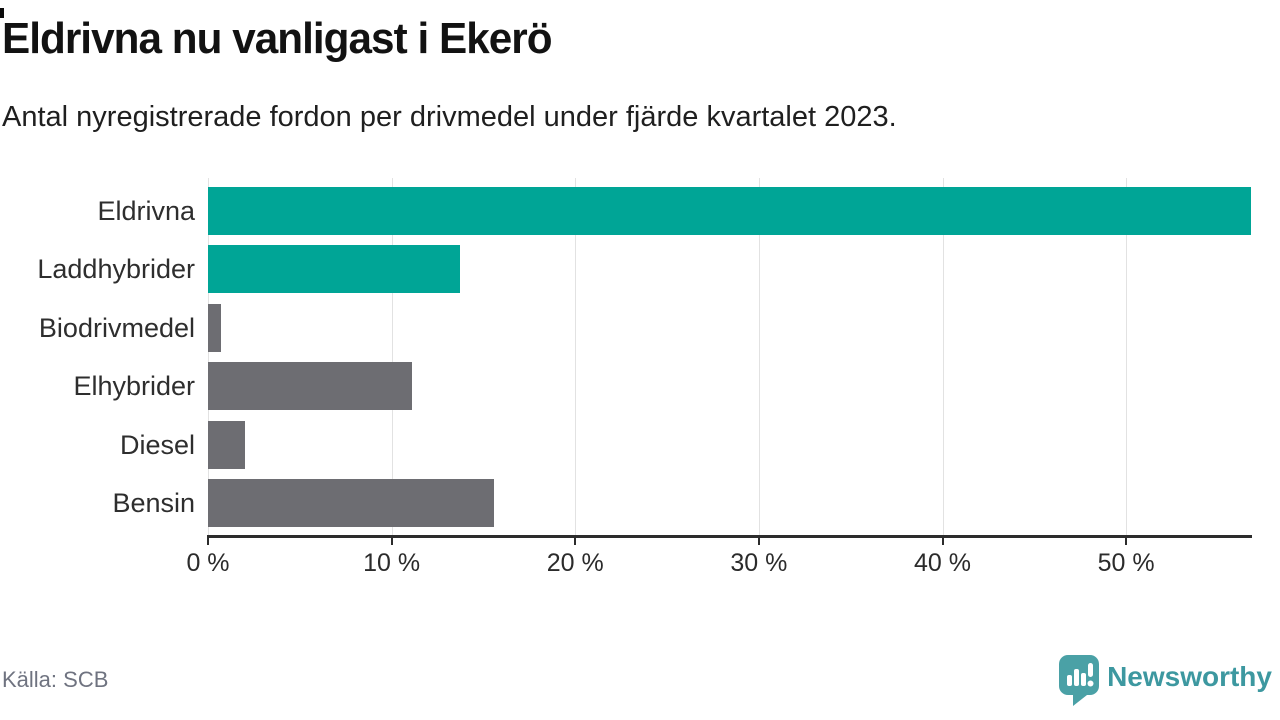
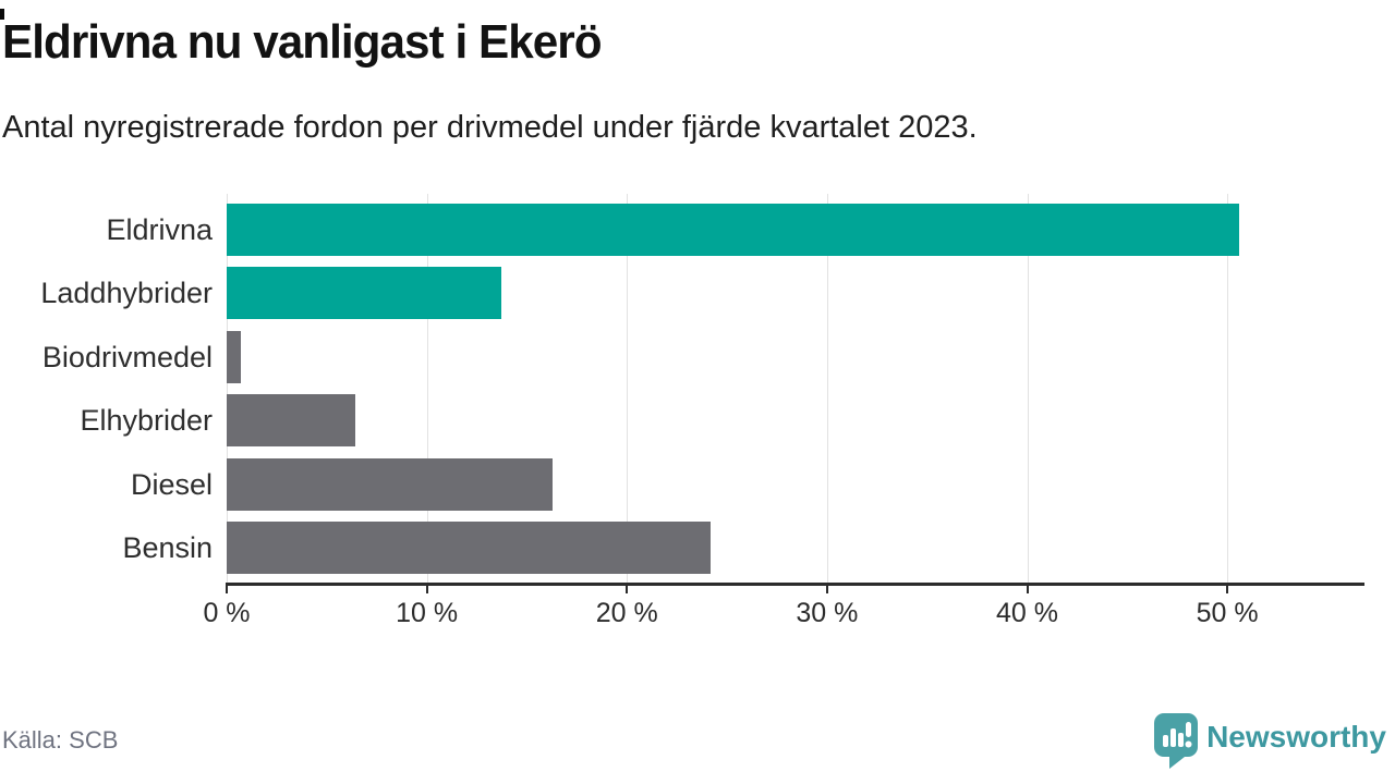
Eldrivna: 56.8% -> 50.6%
Elhybrider: 11.1% -> 6.4%
Diesel: 2.0% -> 16.3%
Bensin: 15.6% -> 24.2%
